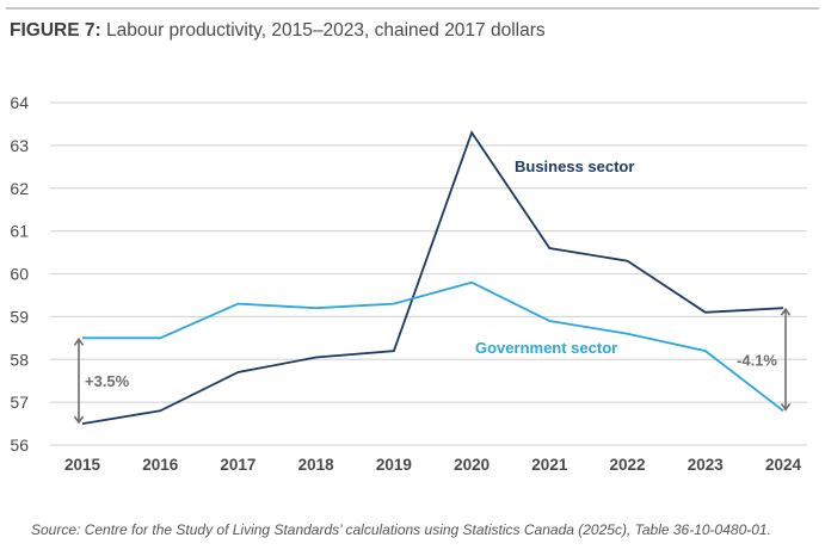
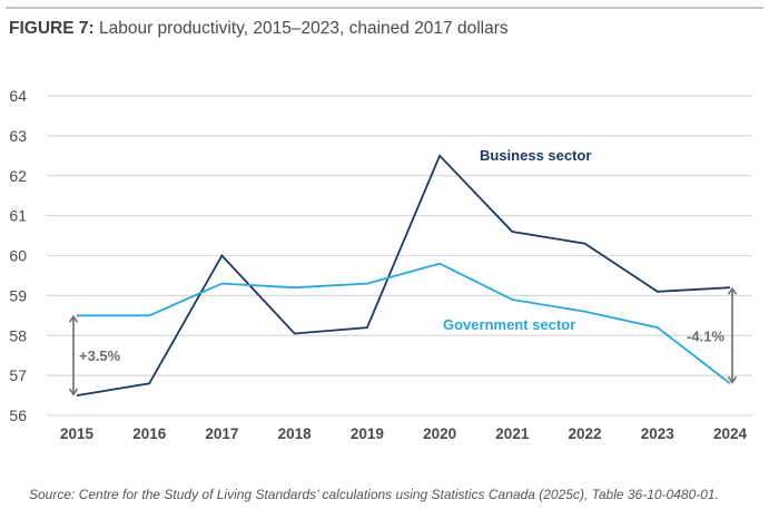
Business sector/2017: 57.7 -> 60.0
Business sector/2020: 63.3 -> 62.5
